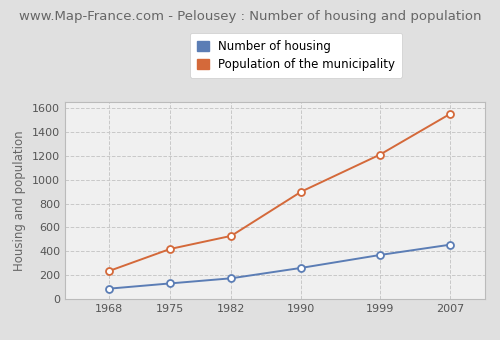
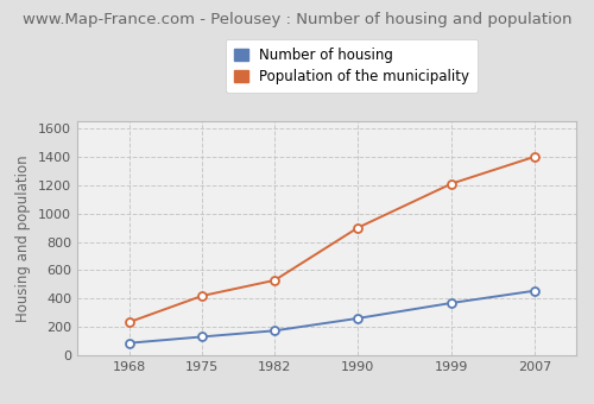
Population of the municipality/2007: 1550 -> 1400
